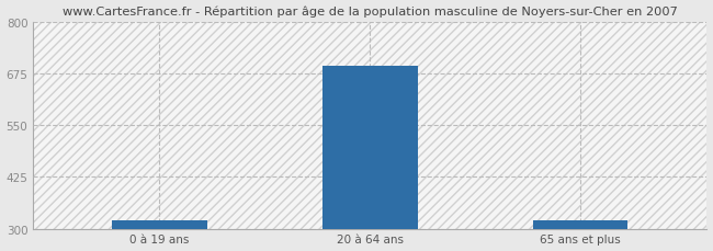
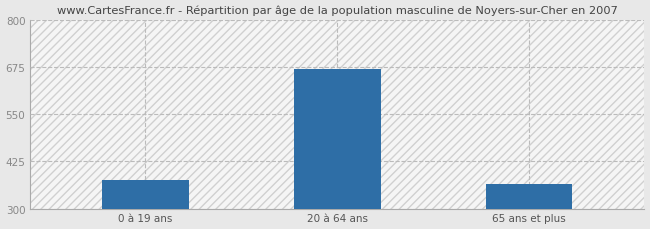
0 à 19 ans: 320 -> 375
20 à 64 ans: 695 -> 670
65 ans et plus: 320 -> 365
